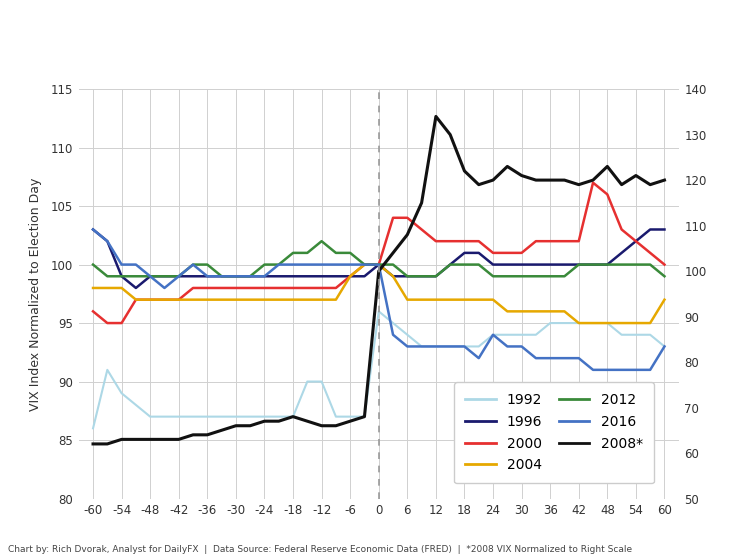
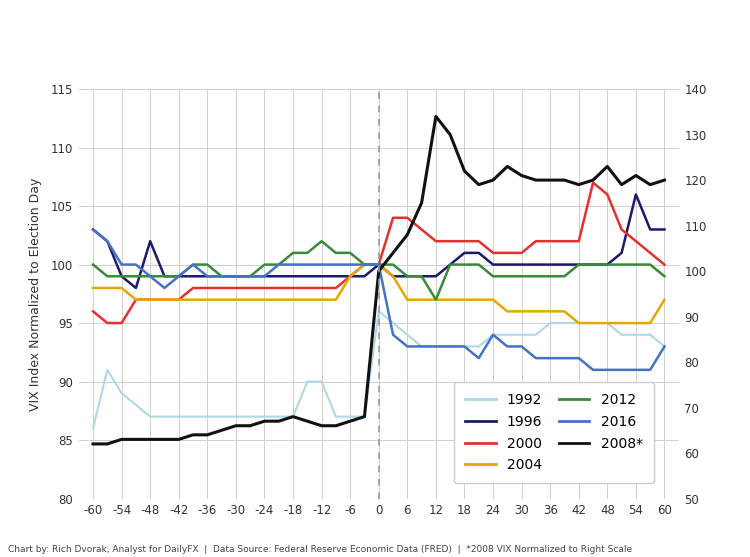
1996/-48: 99 -> 102
2012/12: 99 -> 97
1996/54: 102 -> 106
